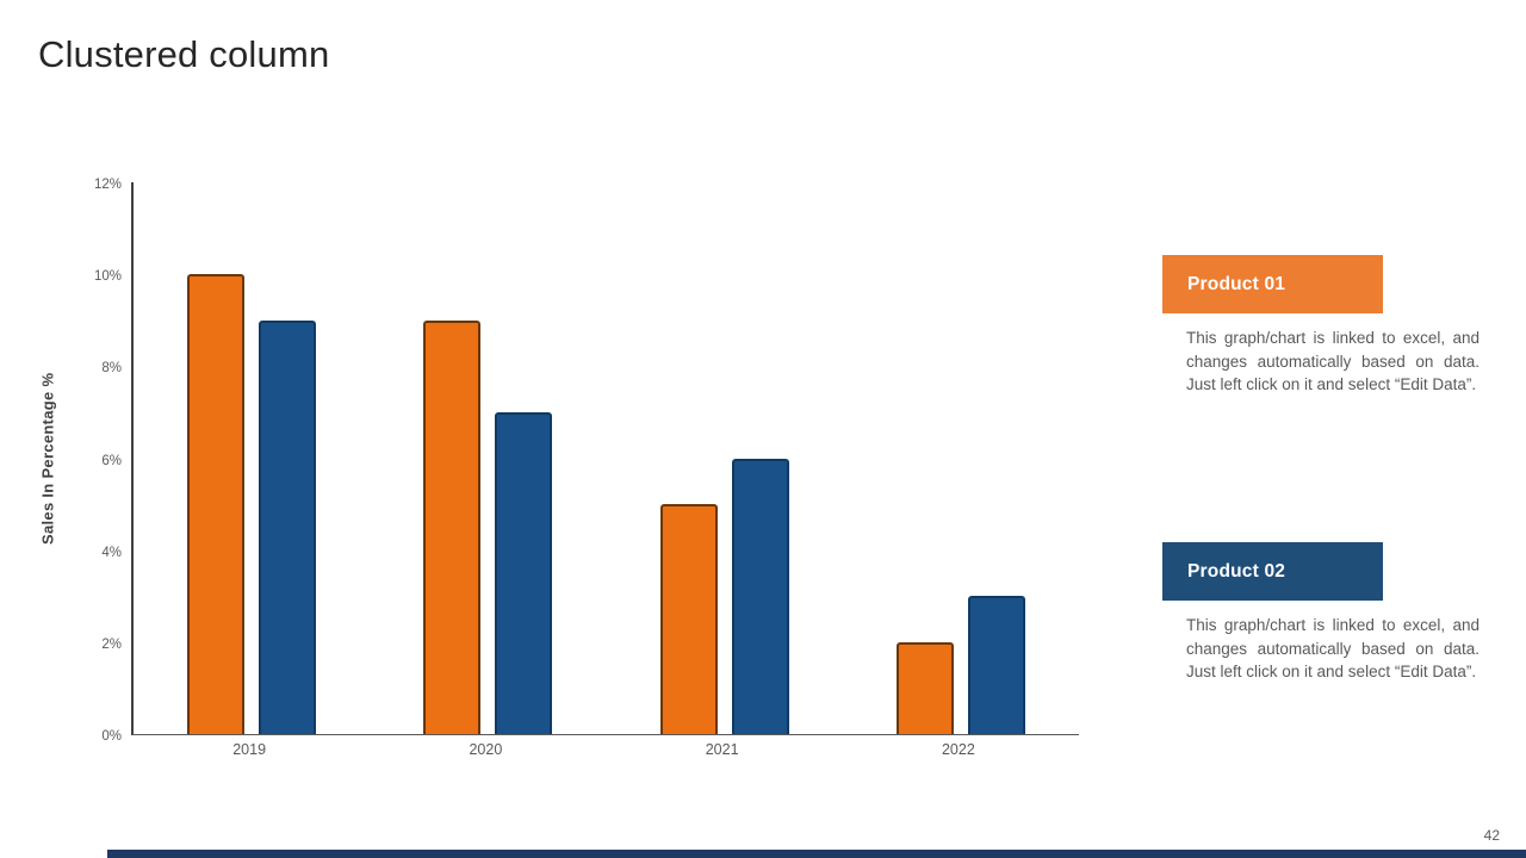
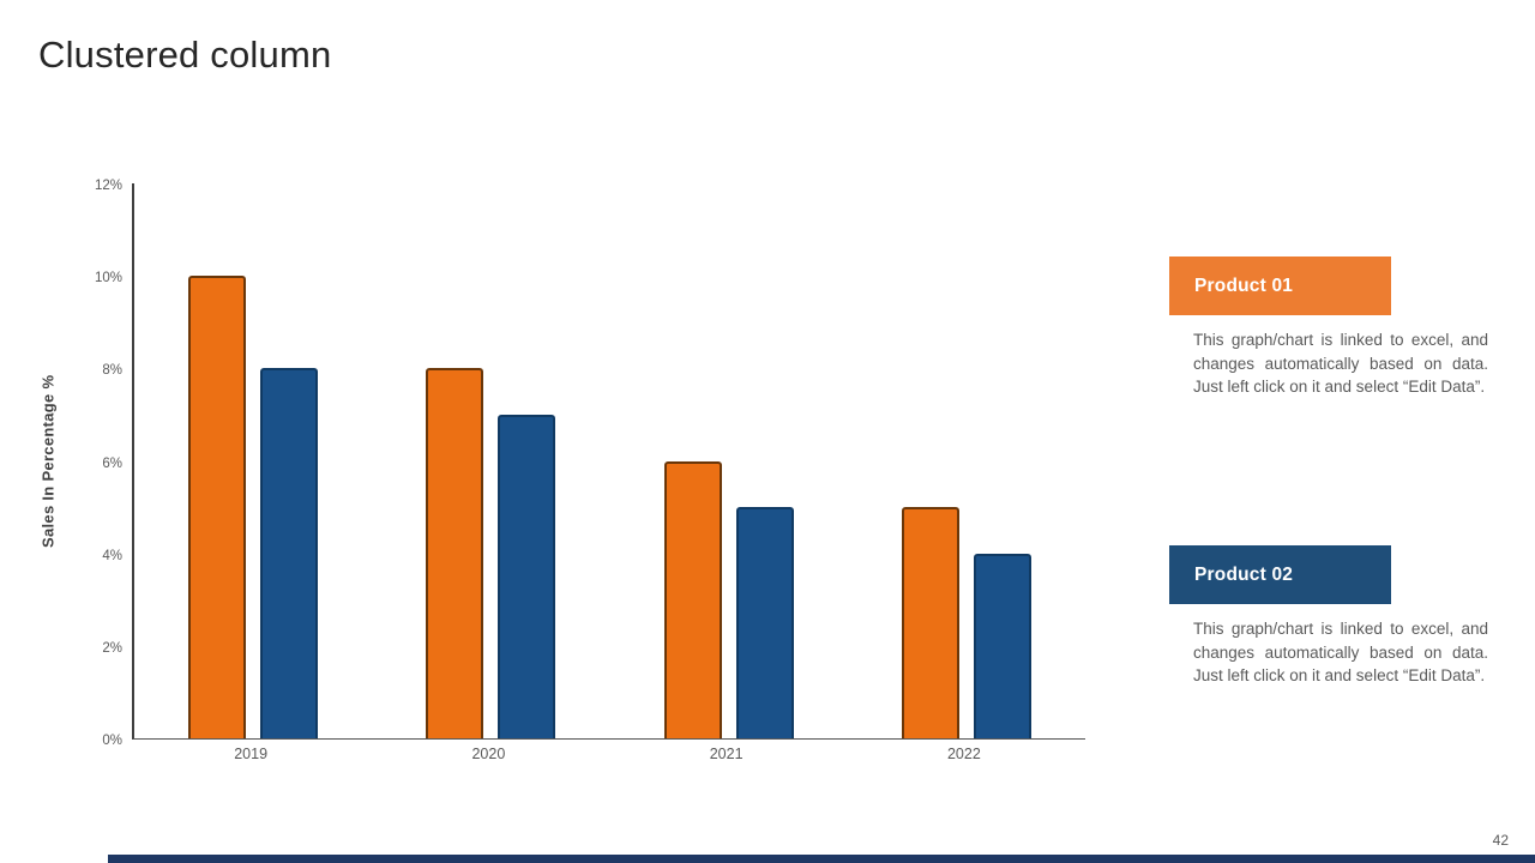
Product 02/2019: 9% -> 8%
Product 01/2020: 9% -> 8%
Product 01/2021: 5% -> 6%
Product 02/2021: 6% -> 5%
Product 01/2022: 2% -> 5%
Product 02/2022: 3% -> 4%
